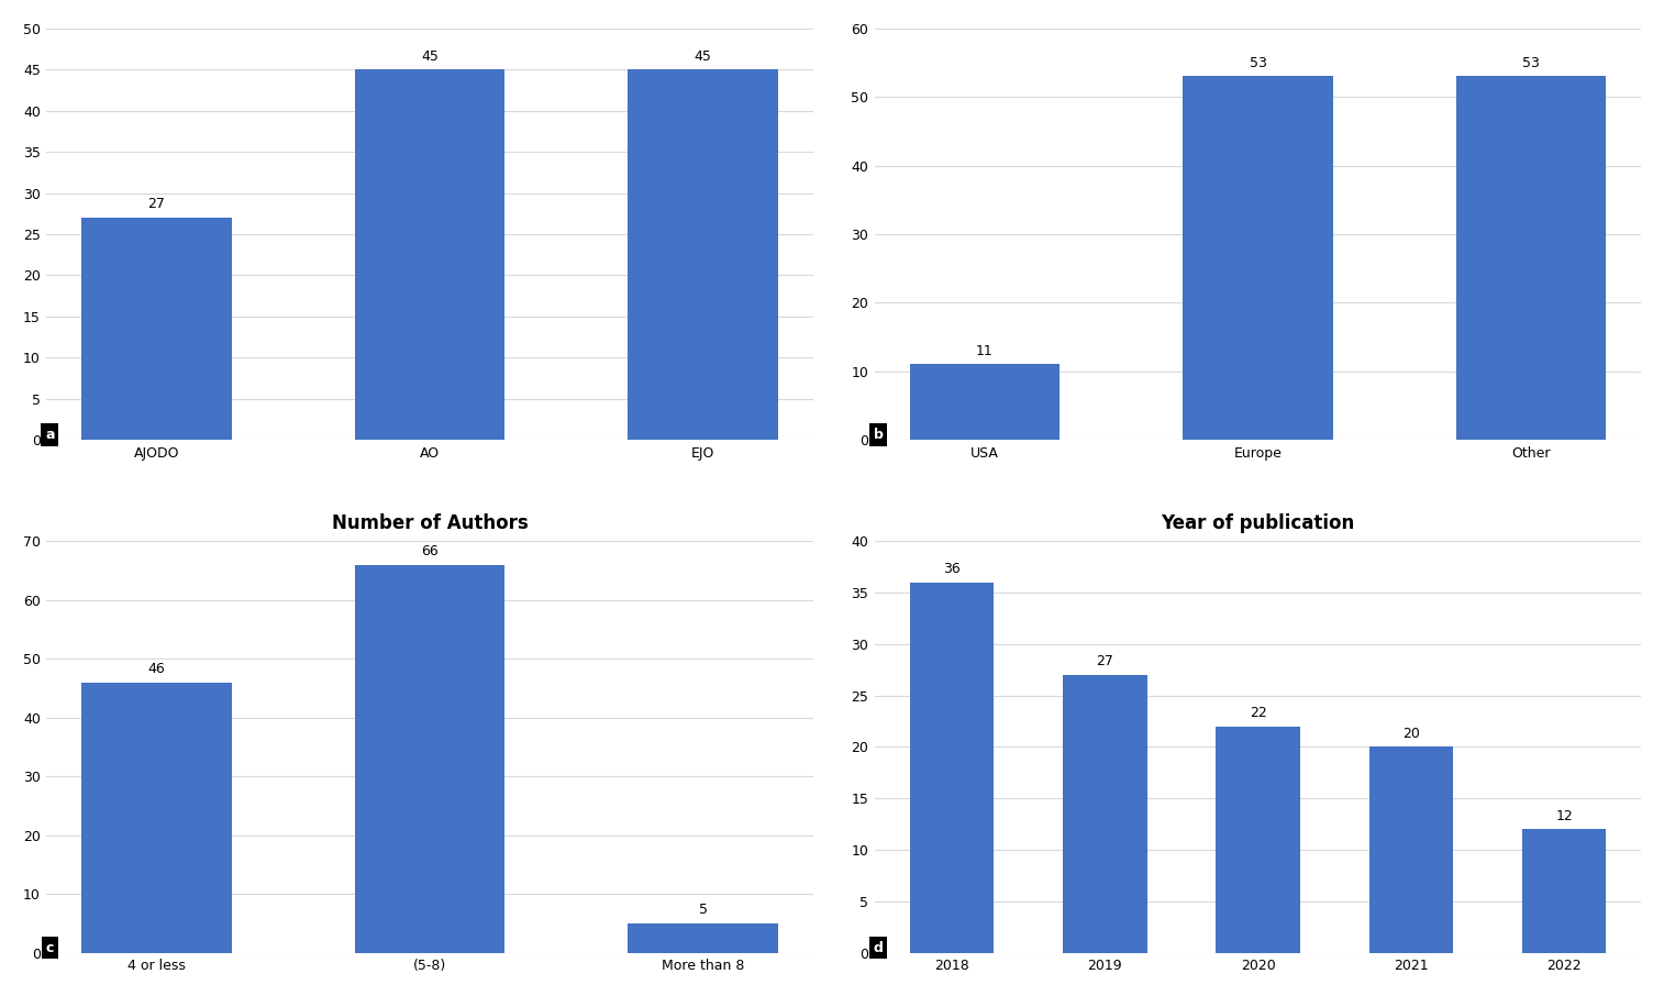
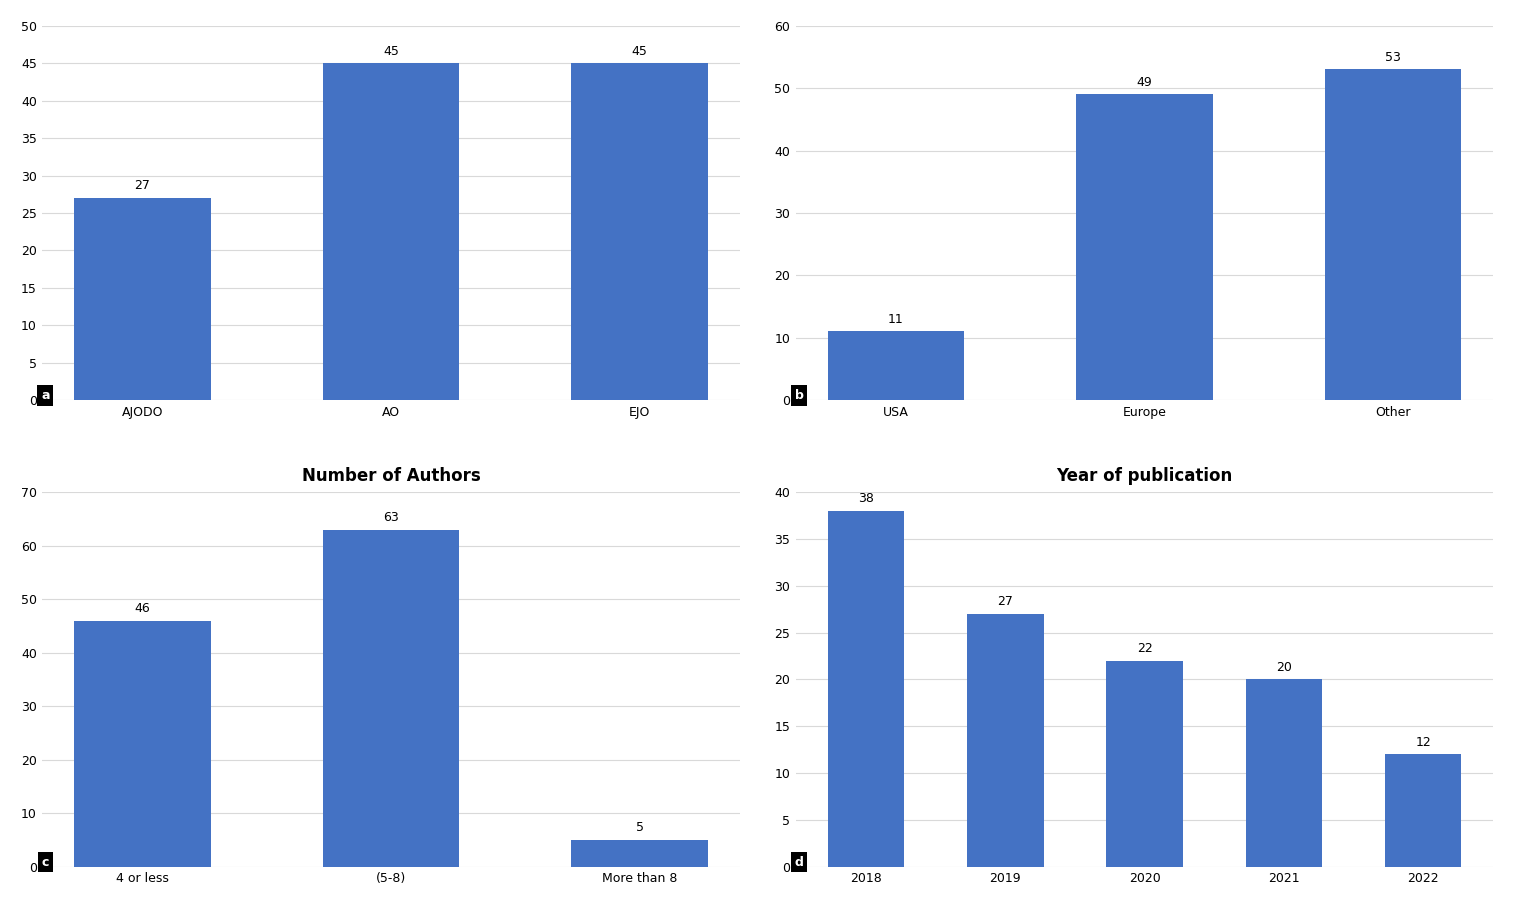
Europe: 53 -> 49
Number of Authors/(5-8): 66 -> 63
Year of publication/2018: 36 -> 38
